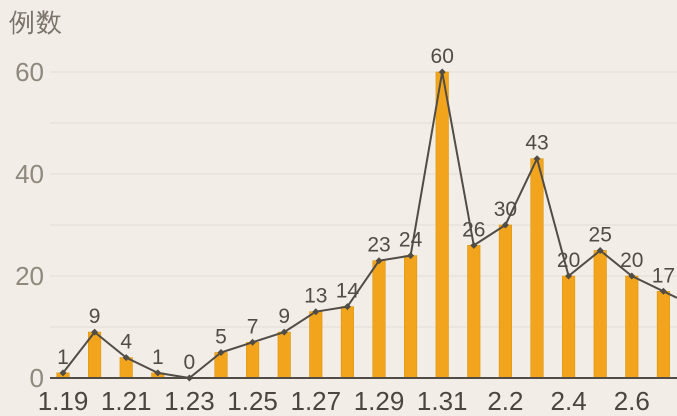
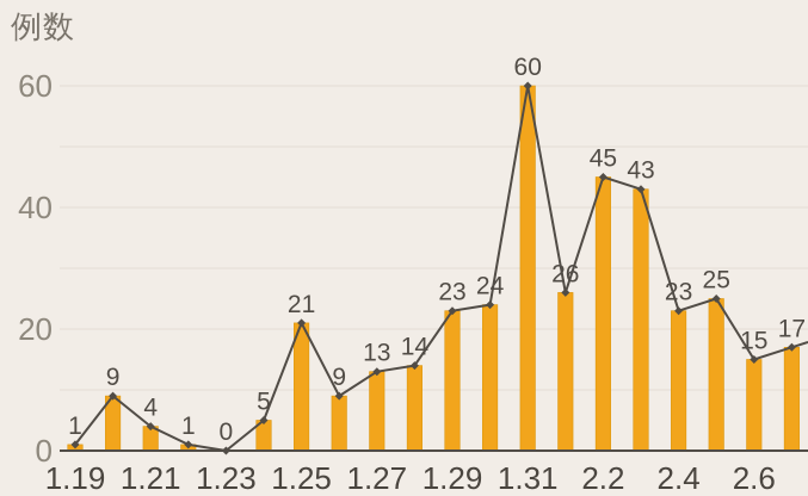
1.25: 7 -> 21
2.2: 30 -> 45
2.4: 20 -> 23
2.6: 20 -> 15
